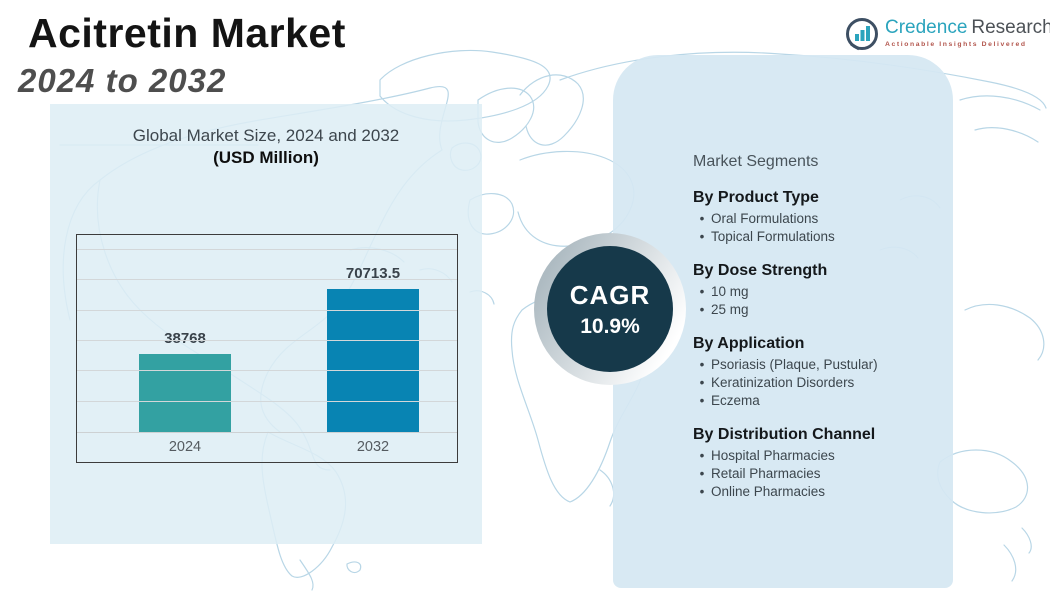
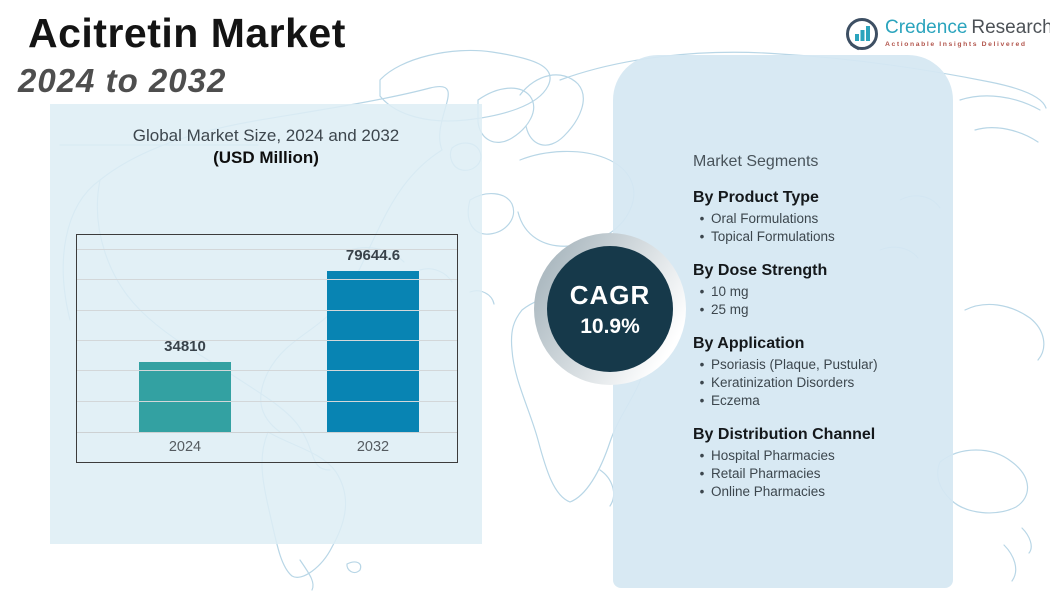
2024: 38768 -> 34810
2032: 70713.5 -> 79644.6
